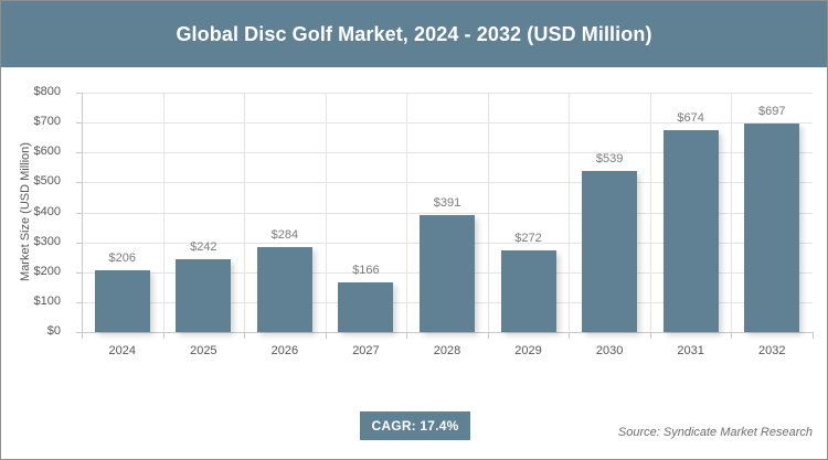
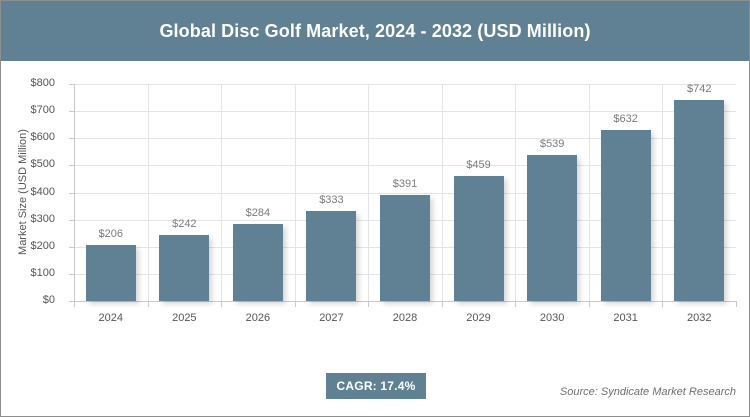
2027: $166 -> $333
2029: $272 -> $459
2031: $674 -> $632
2032: $697 -> $742
